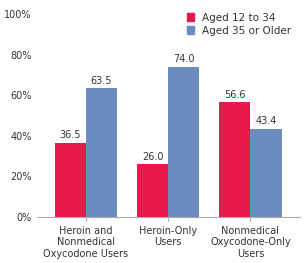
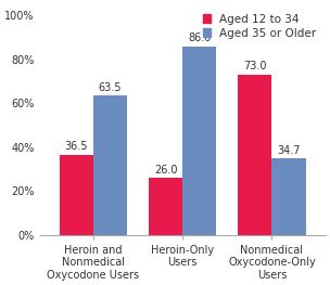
Aged 35 or Older/Heroin-Only Users: 74.0 -> 86.0
Aged 12 to 34/Nonmedical Oxycodone-Only Users: 56.6 -> 73.0
Aged 35 or Older/Nonmedical Oxycodone-Only Users: 43.4 -> 34.7
